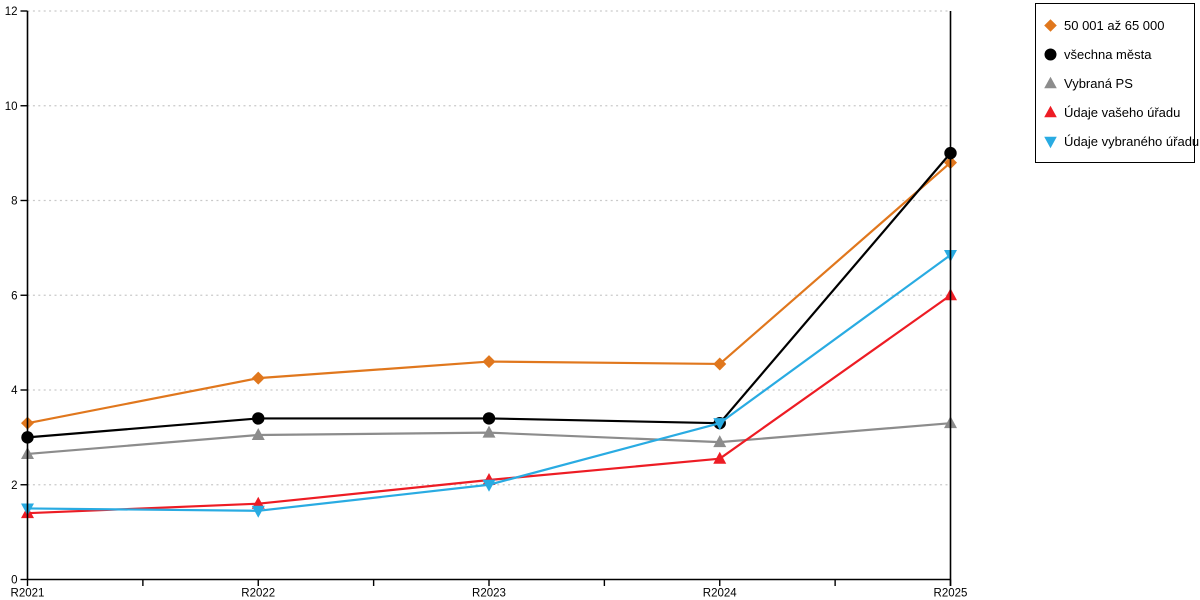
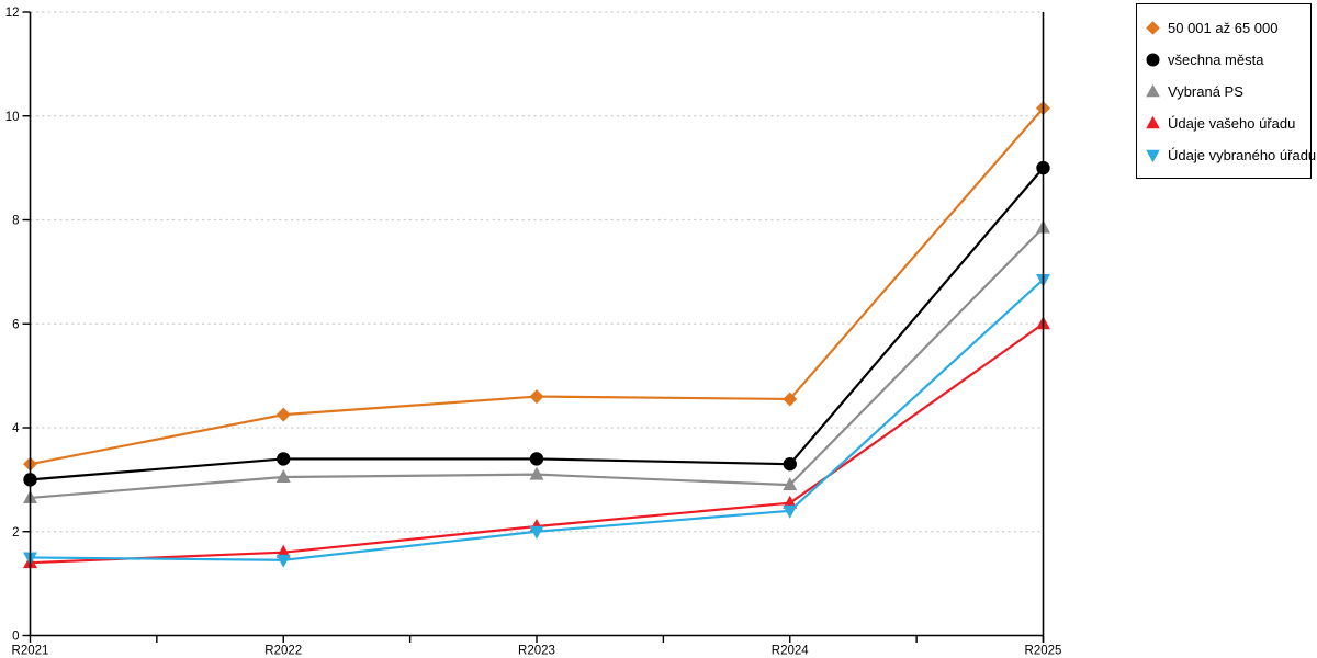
Údaje vybraného úřadu/R2024: 3.3 -> 2.4
50 001 až 65 000/R2025: 8.8 -> 10.2
Vybraná PS/R2025: 3.3 -> 7.8
